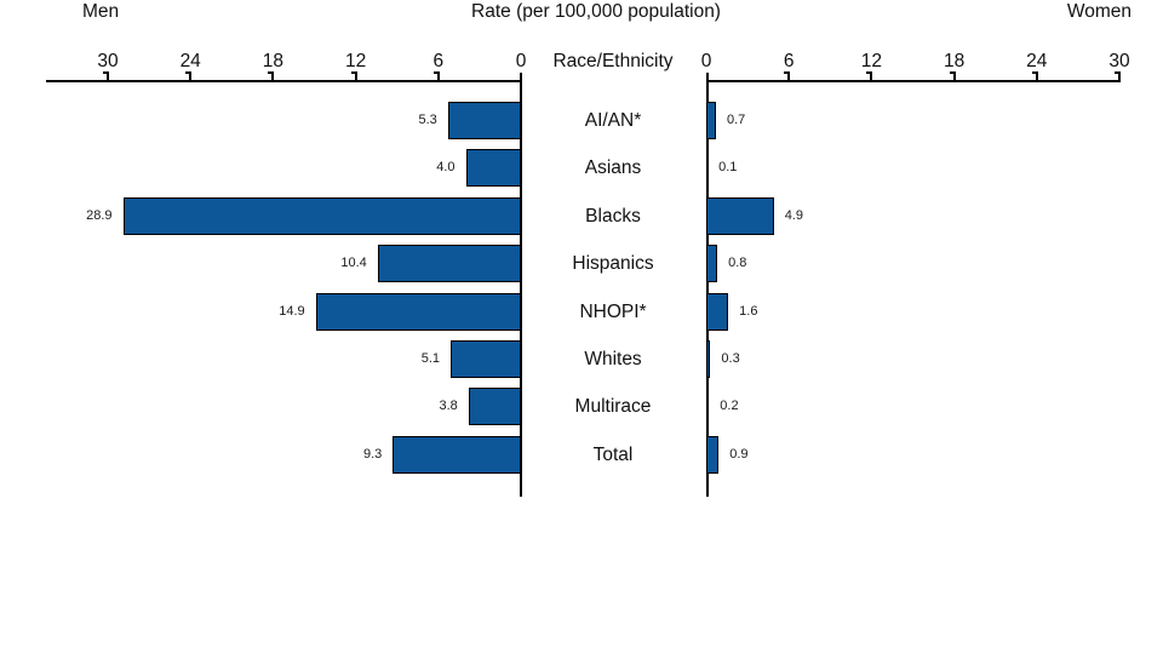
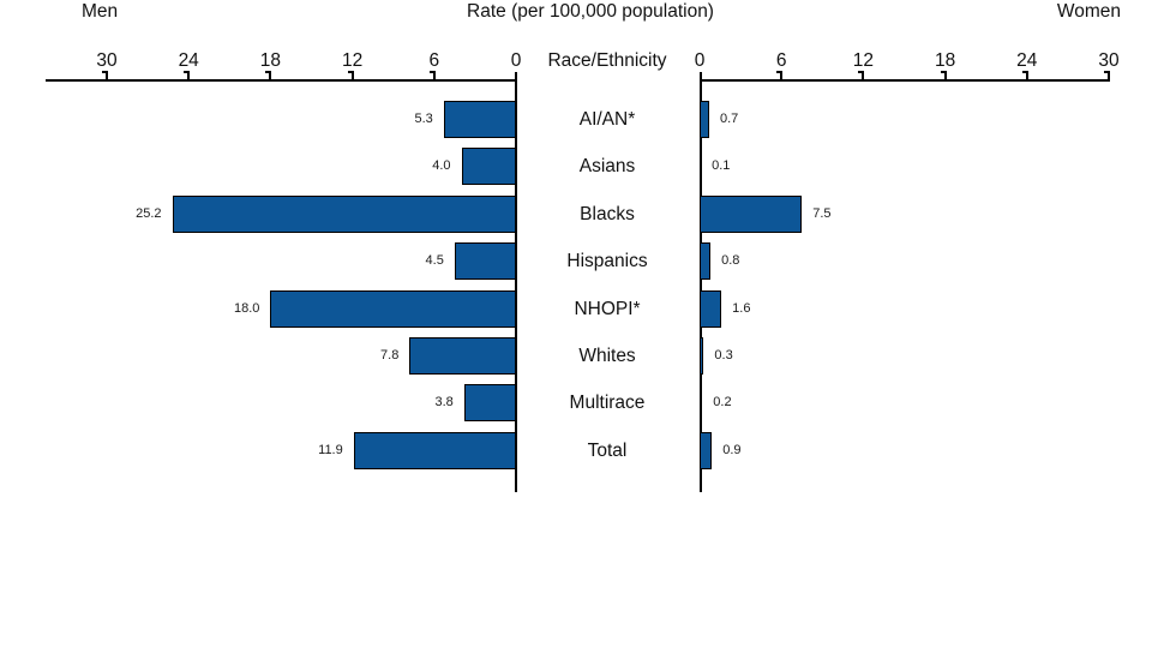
Men/Blacks: 28.9 -> 25.2
Women/Blacks: 4.9 -> 7.5
Men/Hispanics: 10.4 -> 4.5
Men/NHOPI*: 14.9 -> 18.0
Men/Whites: 5.1 -> 7.8
Men/Total: 9.3 -> 11.9
